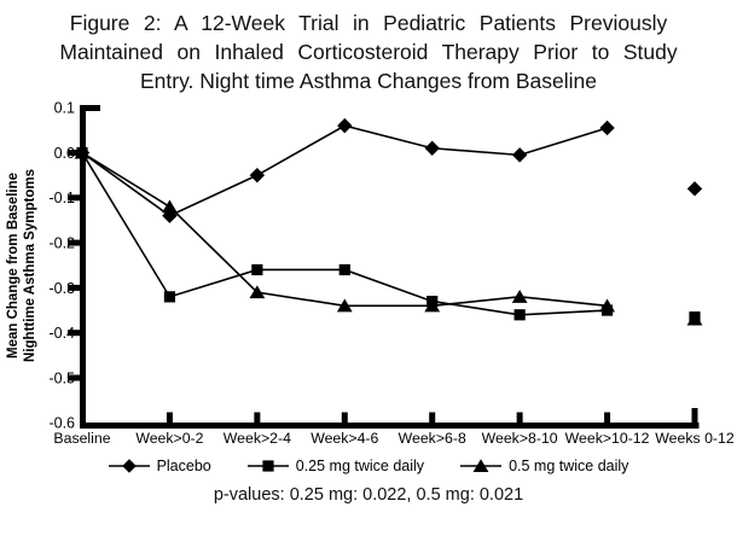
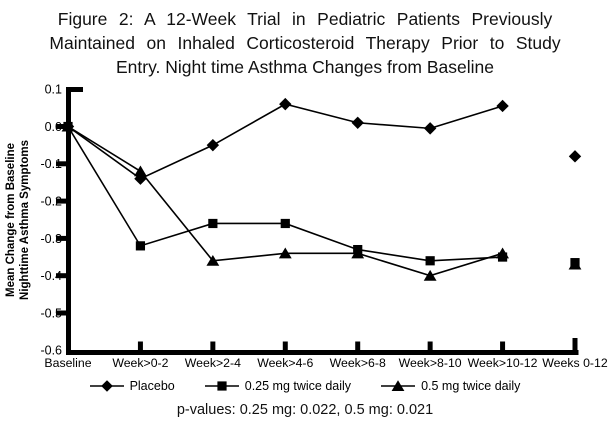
0.5 mg twice daily/Week>2-4: -0.31 -> -0.36
0.5 mg twice daily/Week>8-10: -0.32 -> -0.40
